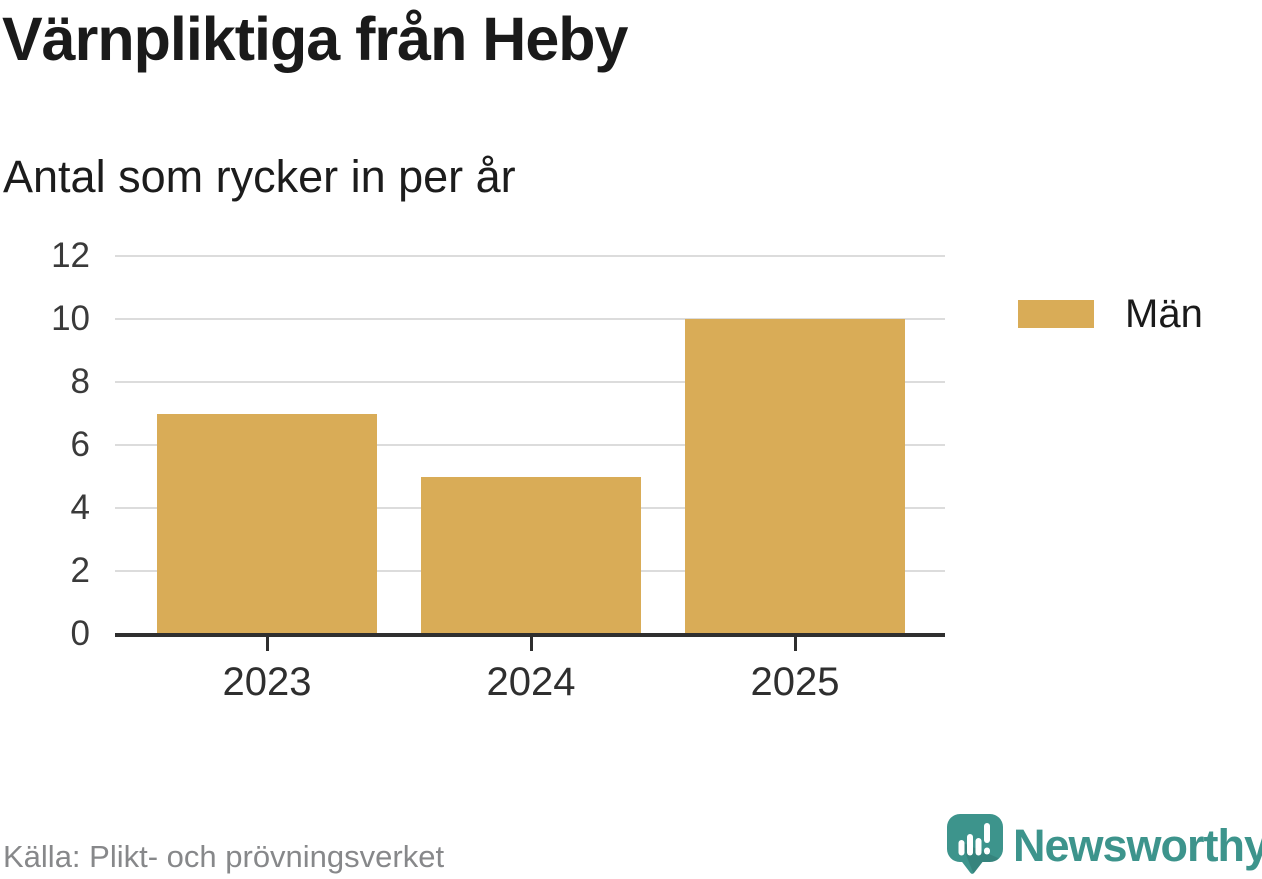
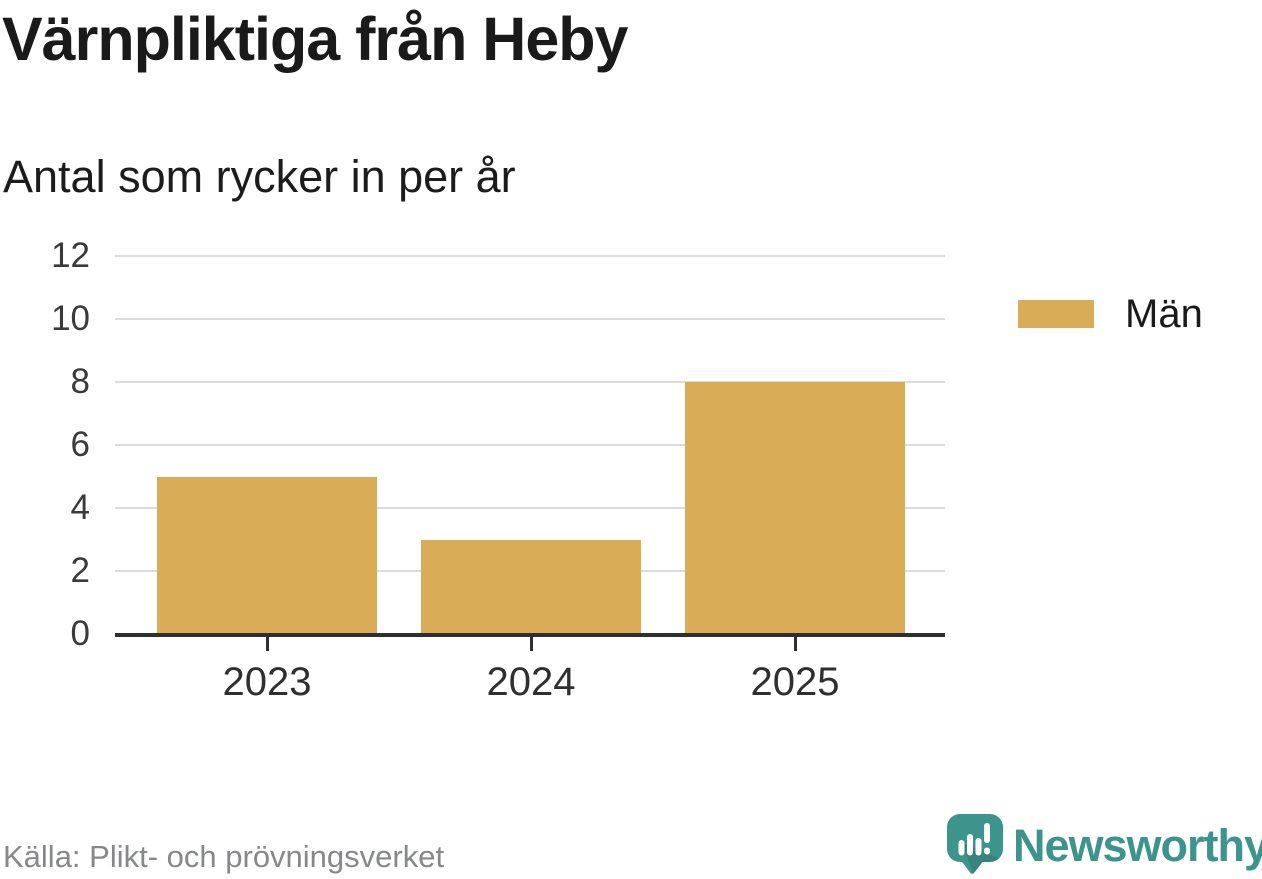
2023: 7 -> 5
2024: 5 -> 3
2025: 10 -> 8
